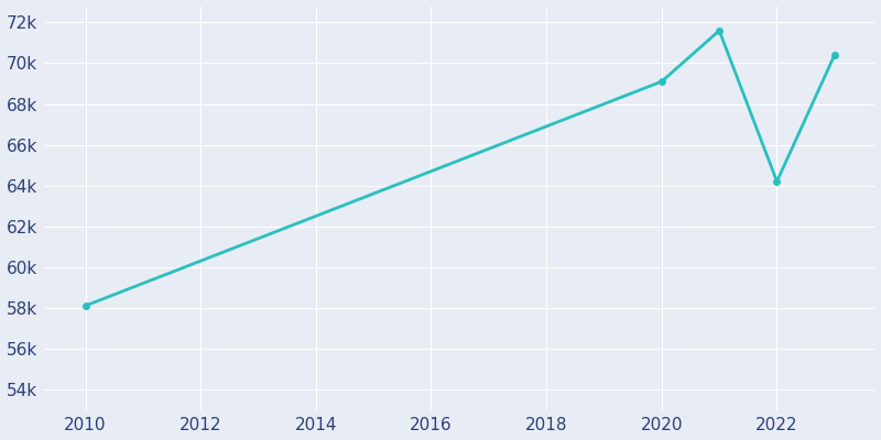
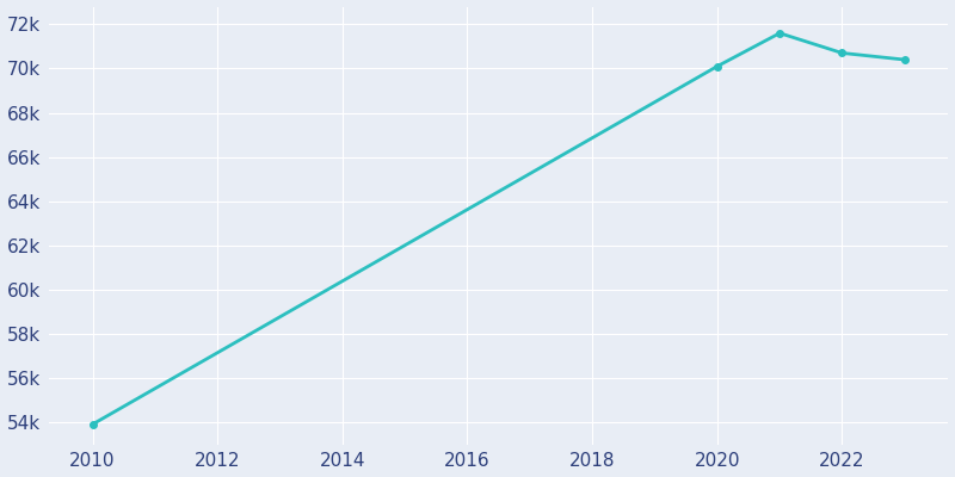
2010: 58.1k -> 53.9k
2020: 69.1k -> 70.1k
2022: 64.2k -> 70.7k
